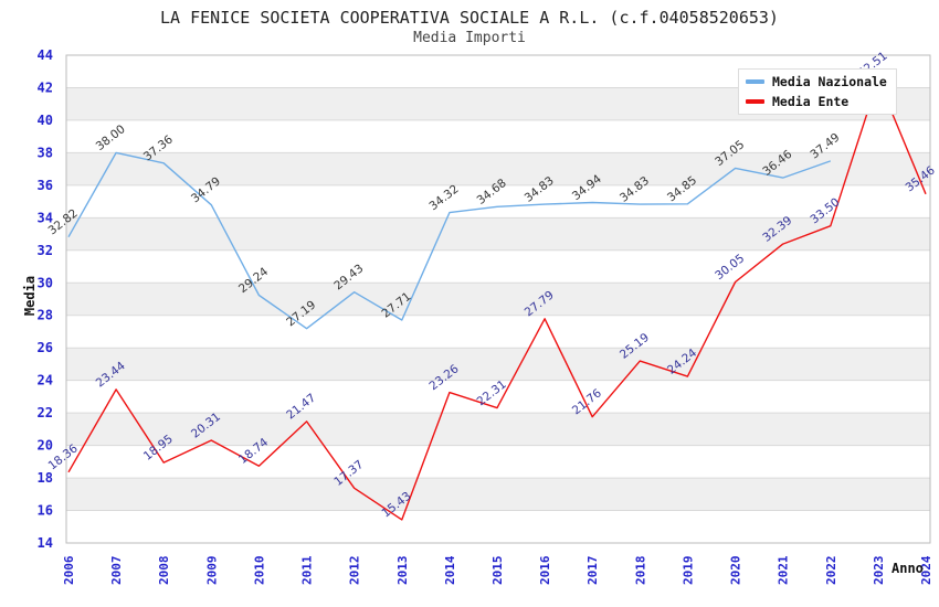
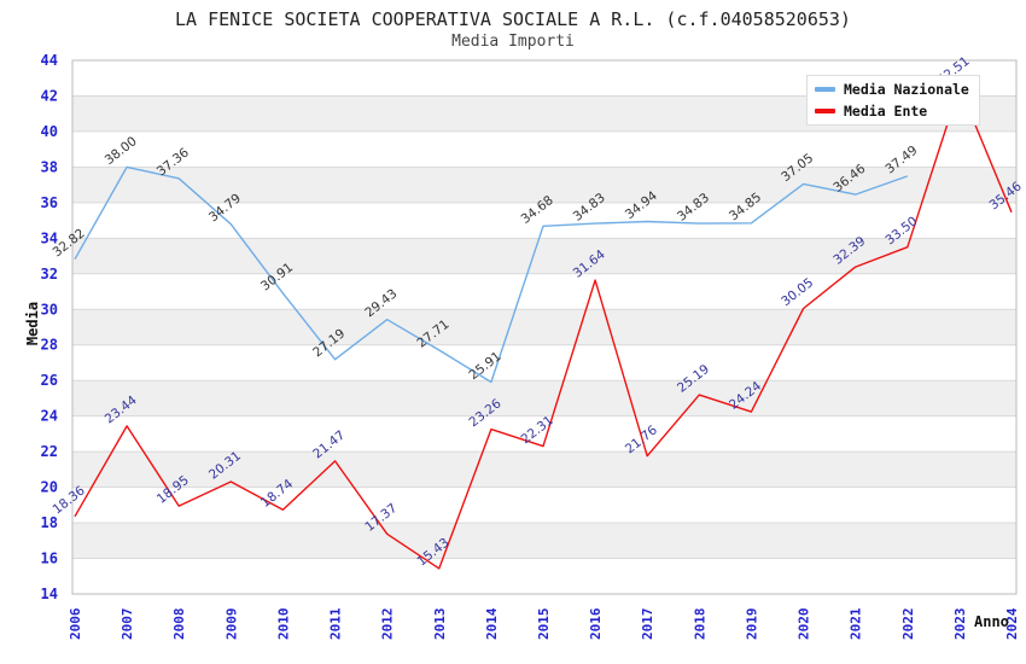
Media Nazionale/2010: 29.24 -> 30.91
Media Nazionale/2014: 34.32 -> 25.91
Media Ente/2016: 27.79 -> 31.64
